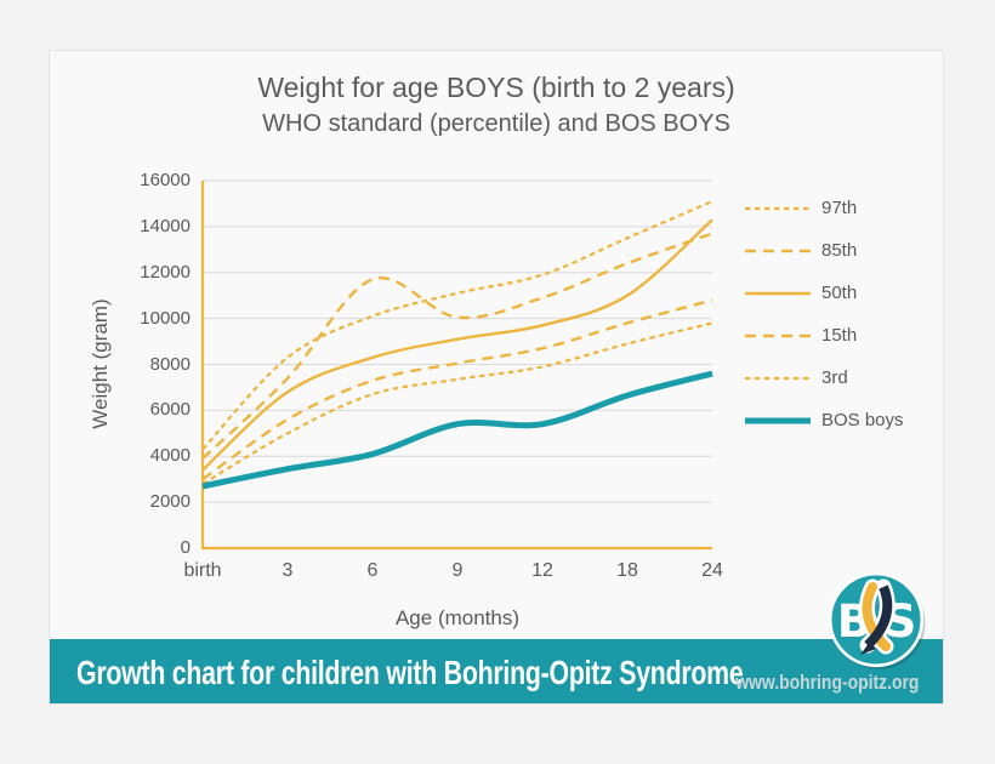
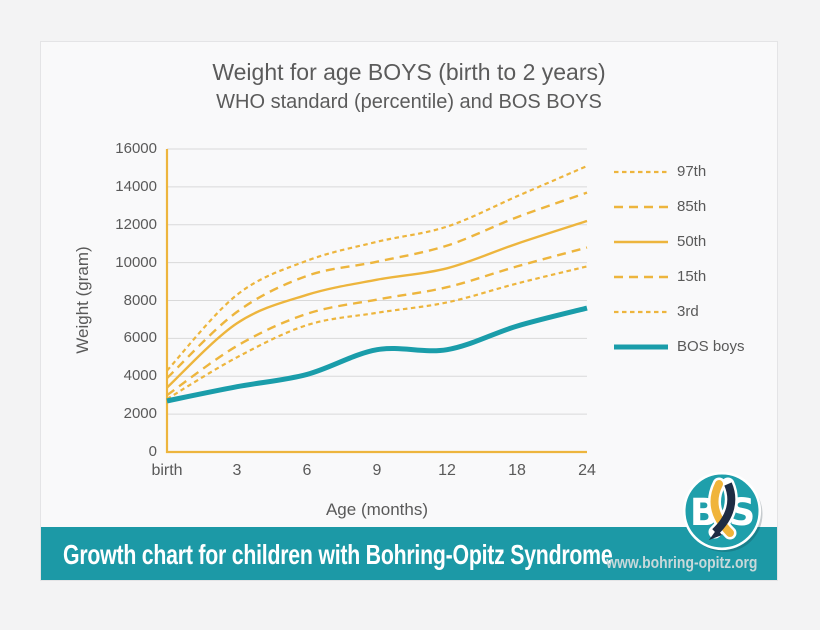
85th/6: 11700 -> 9300
50th/24: 14300 -> 12200
